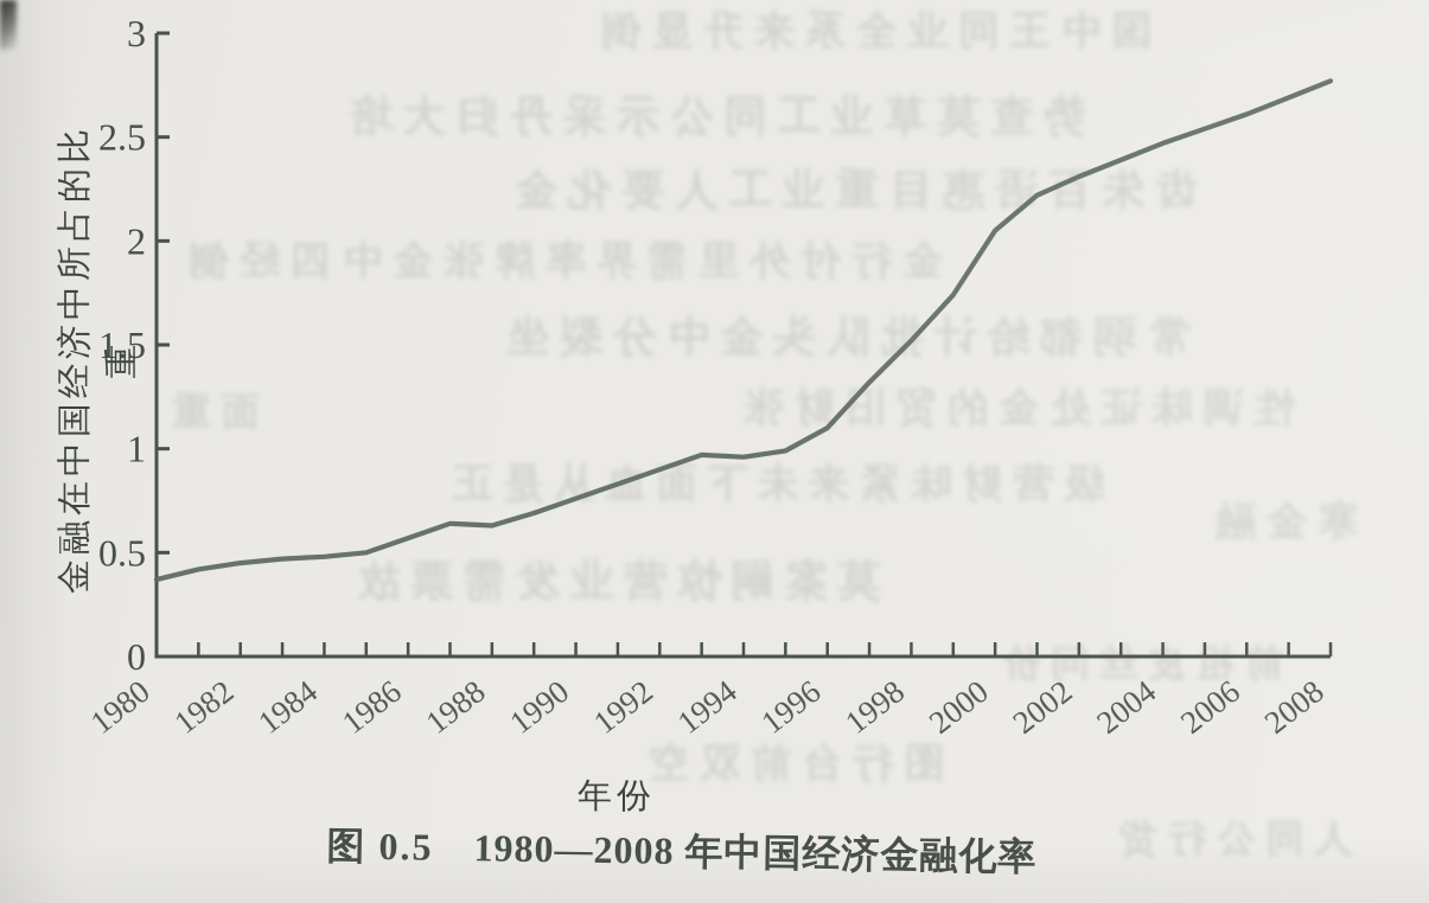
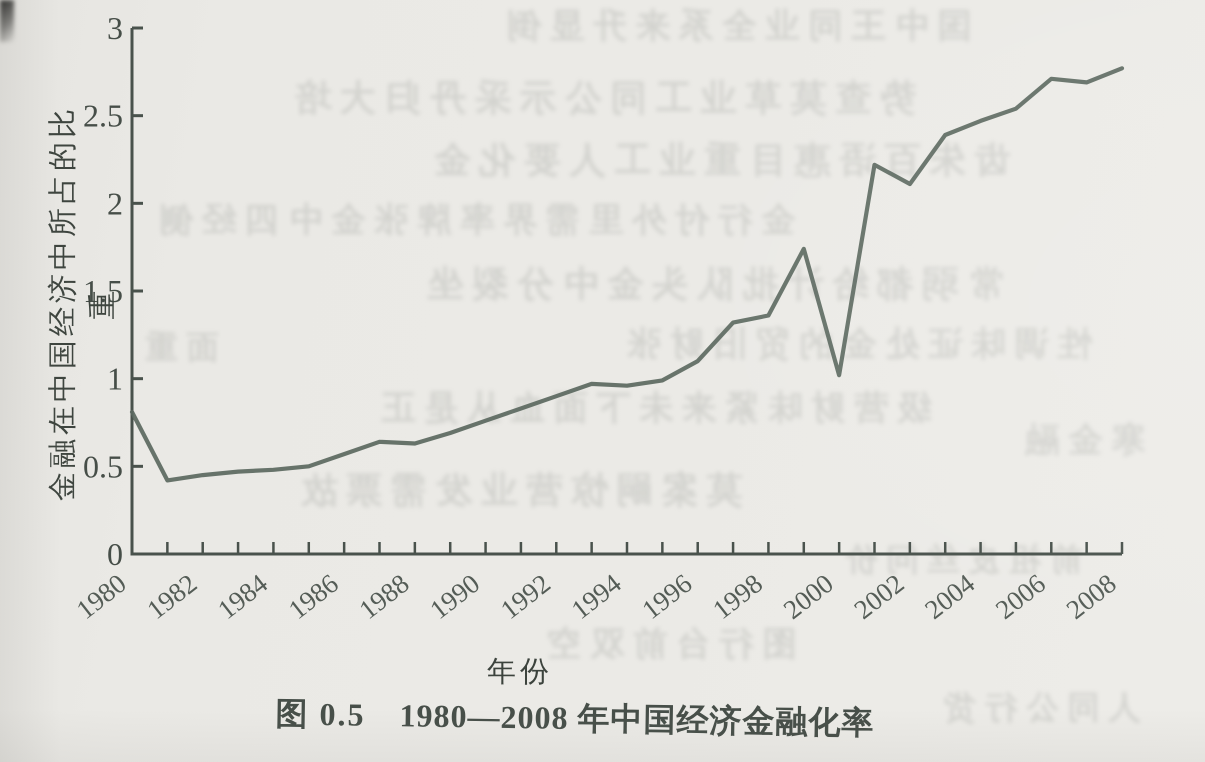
1980: 0.37 -> 0.81
1998: 1.52 -> 1.36
2000: 2.05 -> 1.02
2002: 2.31 -> 2.11
2006: 2.61 -> 2.71
